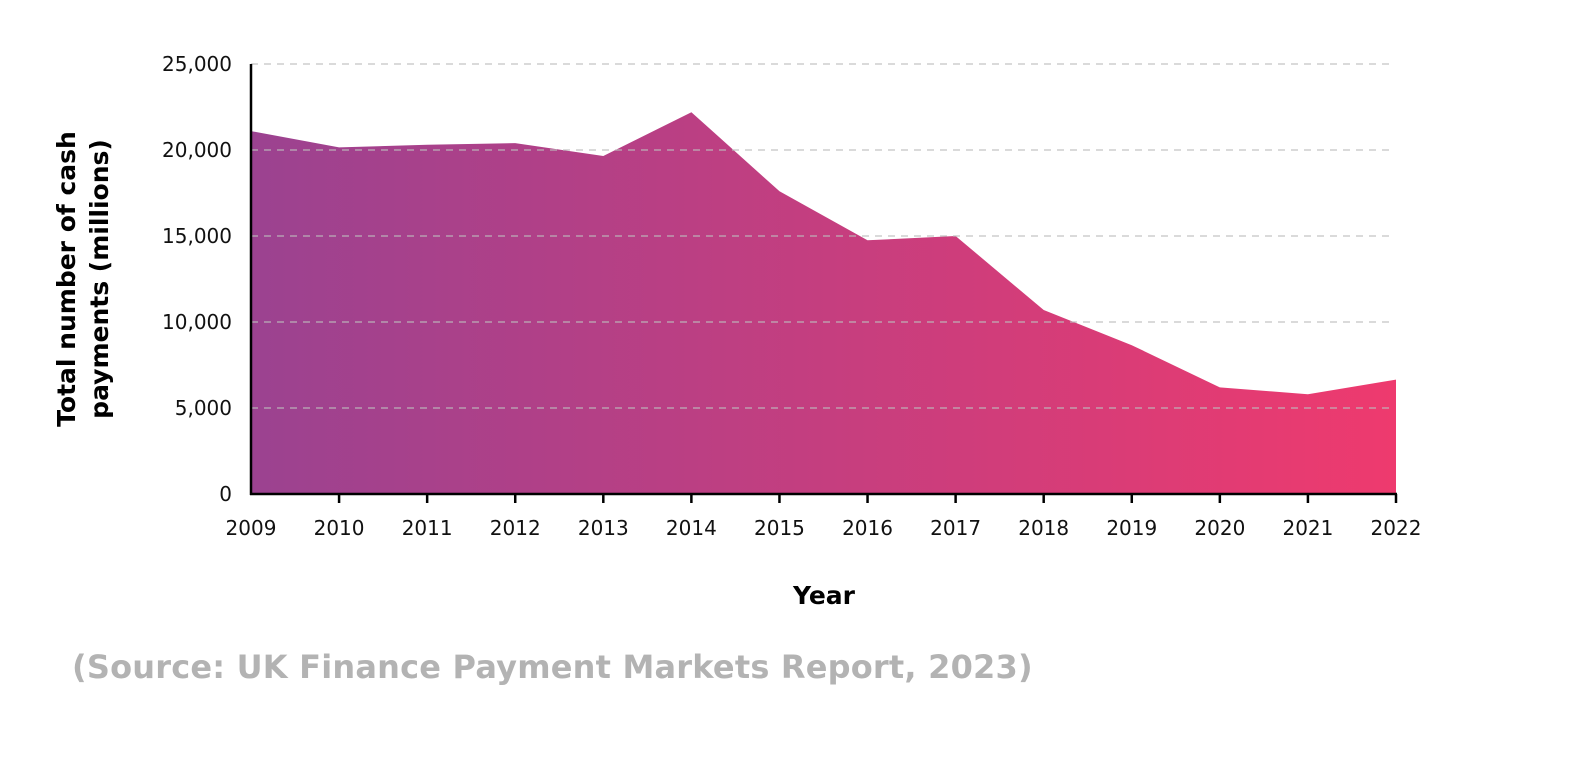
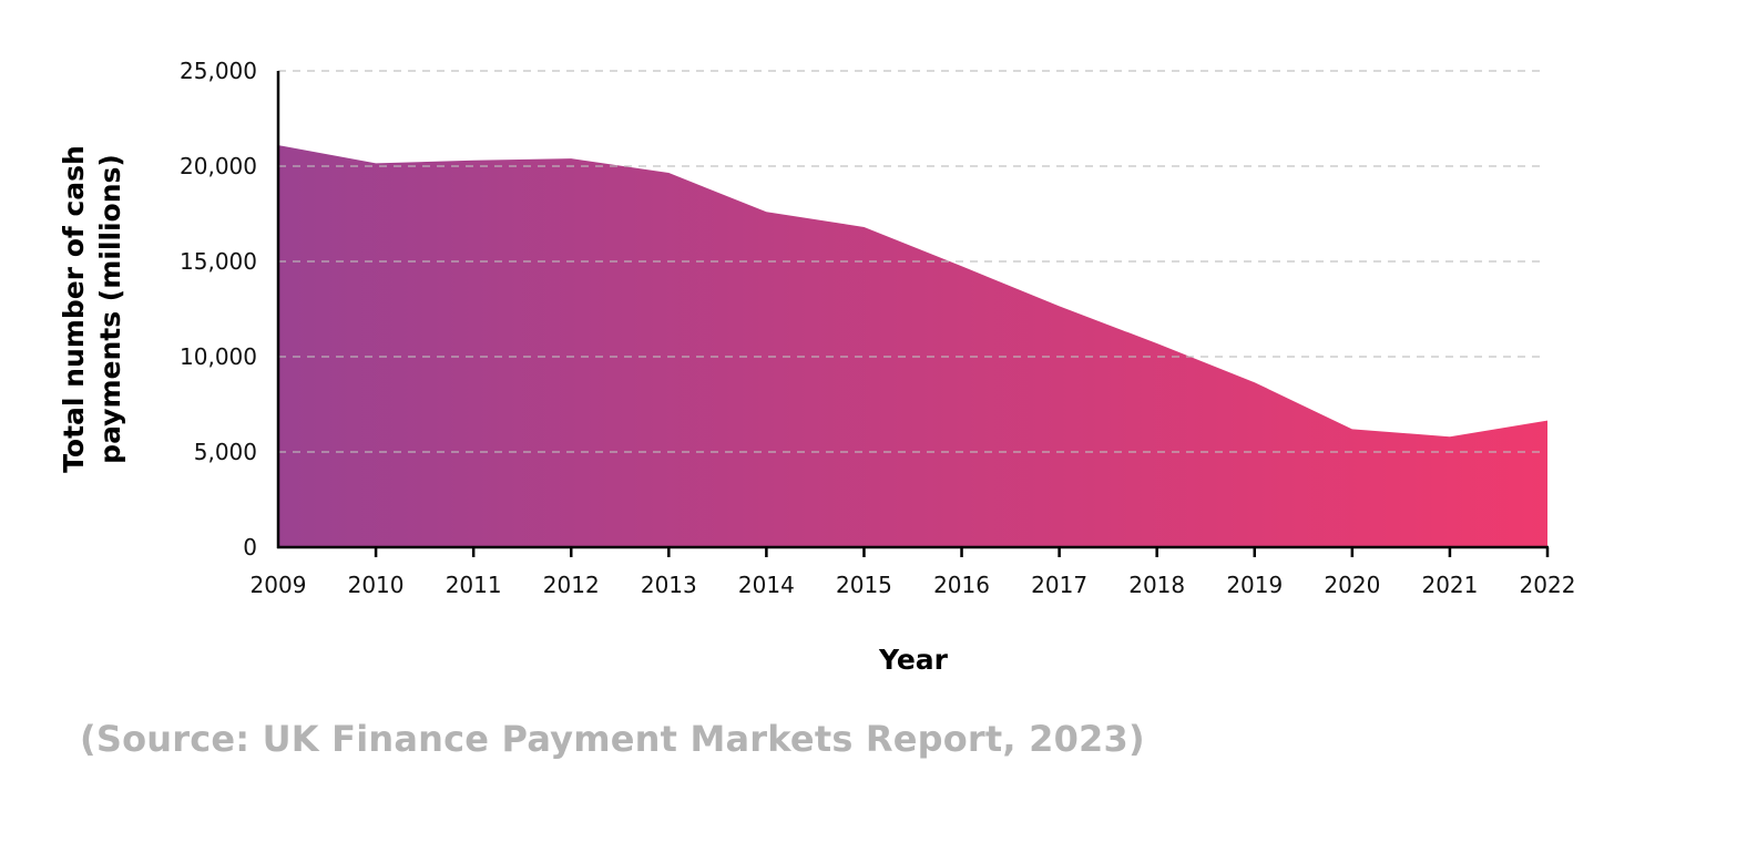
2014: 22200 -> 17600
2015: 17600 -> 16800
2017: 15000 -> 12600
